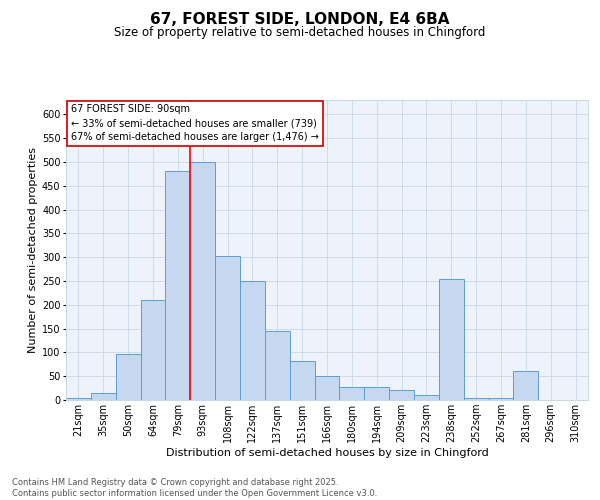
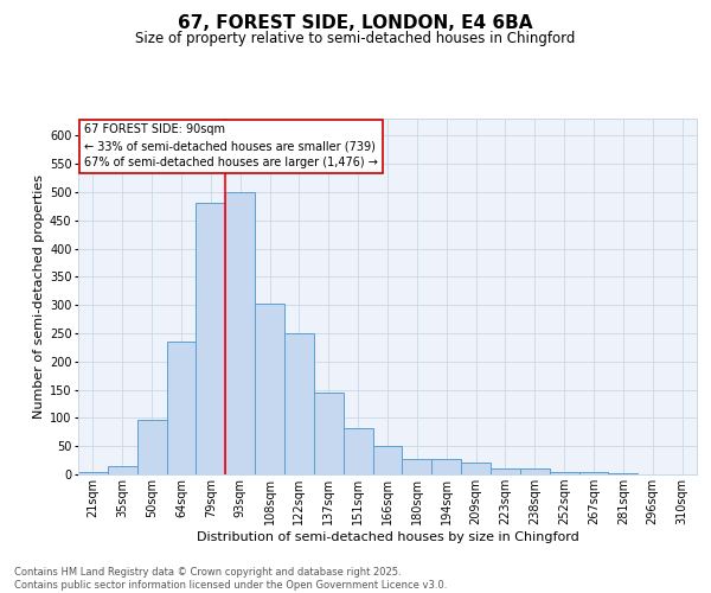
64sqm: 210 -> 235
238sqm: 255 -> 10
281sqm: 60 -> 3
